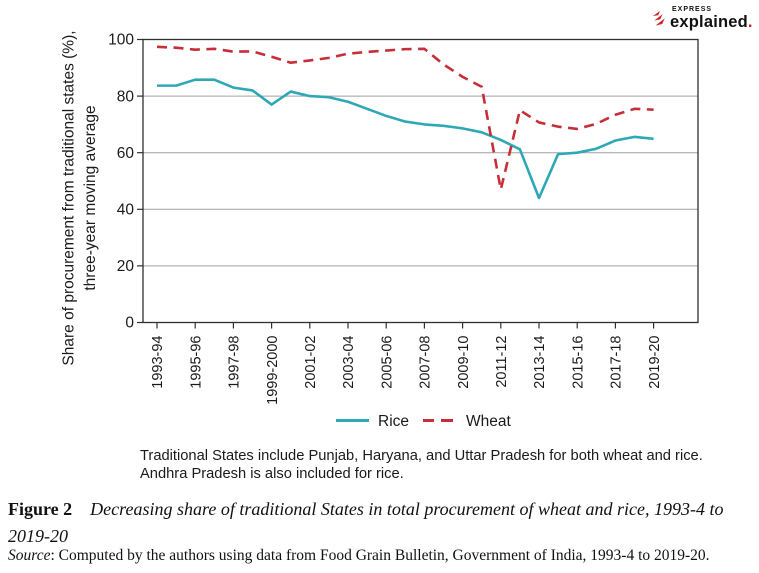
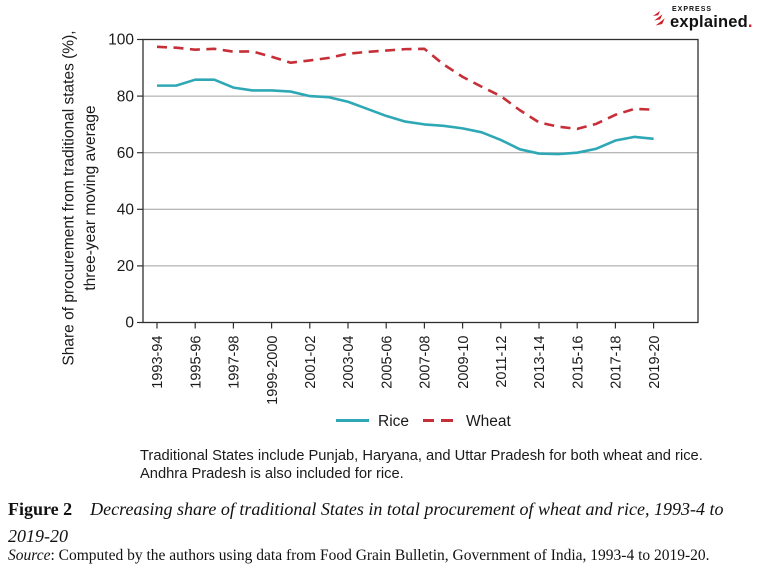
Rice/1999-2000: 77 -> 82
Wheat/2011-12: 47 -> 80
Rice/2013-14: 44 -> 60
